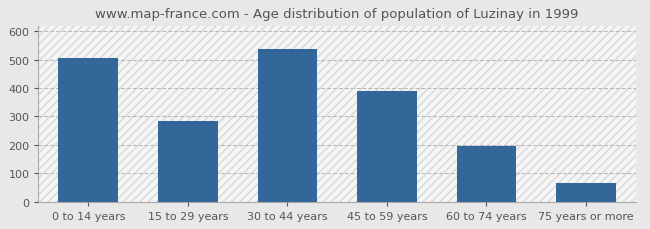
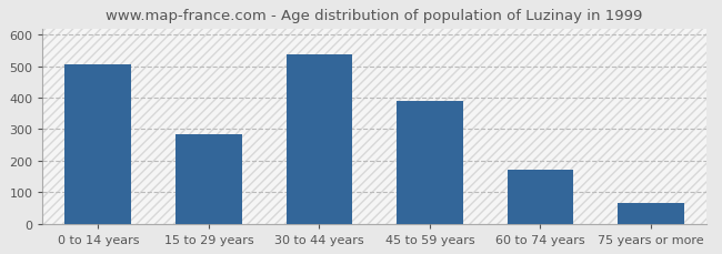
60 to 74 years: 195 -> 170
